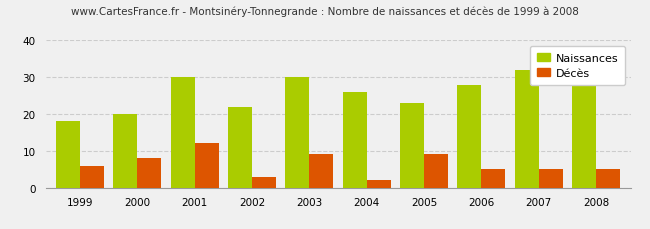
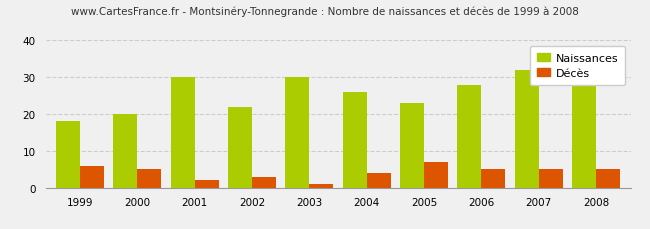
Décès/2000: 8 -> 5
Décès/2001: 12 -> 2
Décès/2003: 9 -> 1
Décès/2004: 2 -> 4
Décès/2005: 9 -> 7
